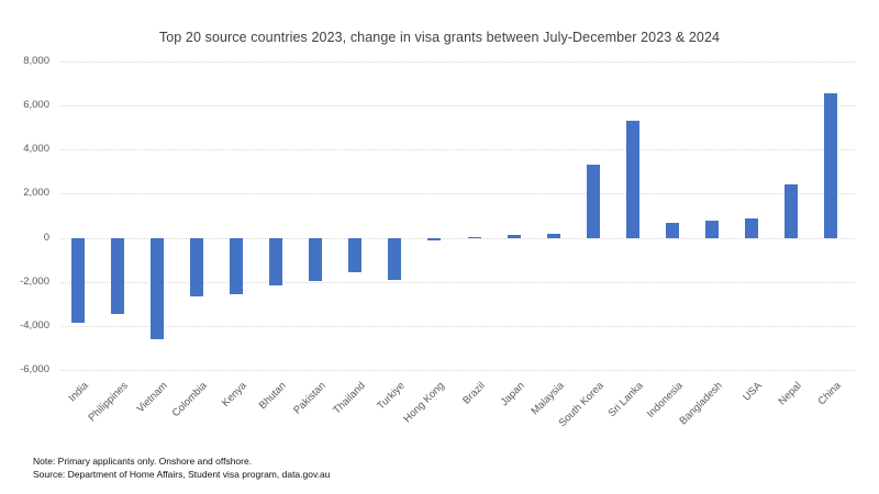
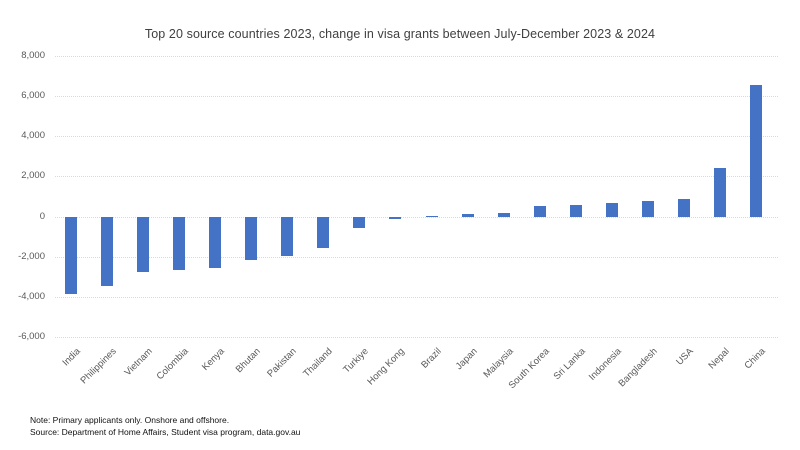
Vietnam: -4600 -> -2800
Turkiye: -1900 -> -600
South Korea: 3300 -> 600
Sri Lanka: 5300 -> 600
